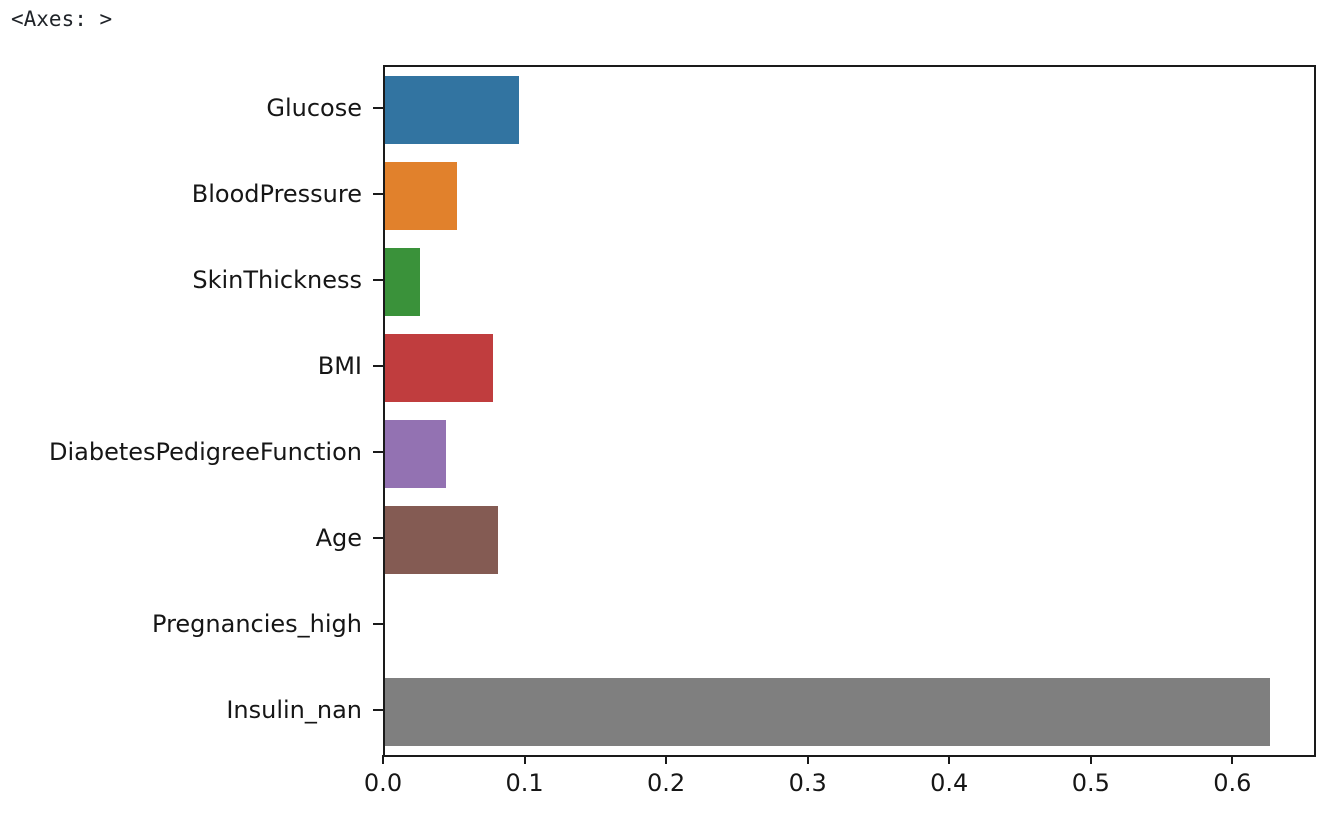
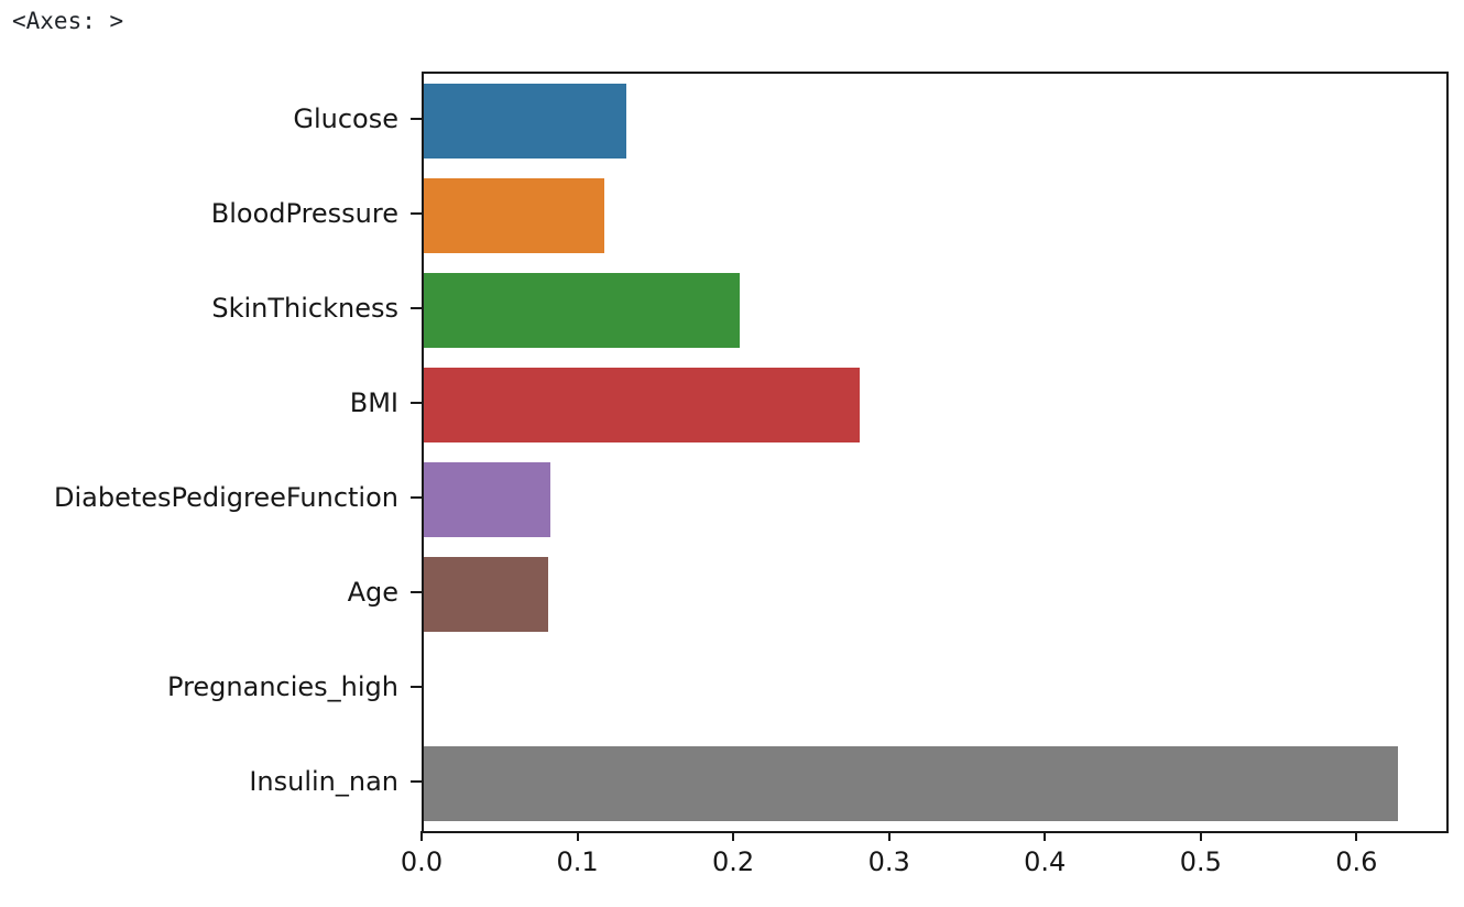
Glucose: 0.095 -> 0.130
BloodPressure: 0.051 -> 0.116
SkinThickness: 0.025 -> 0.203
BMI: 0.076 -> 0.280
DiabetesPedigreeFunction: 0.043 -> 0.081
